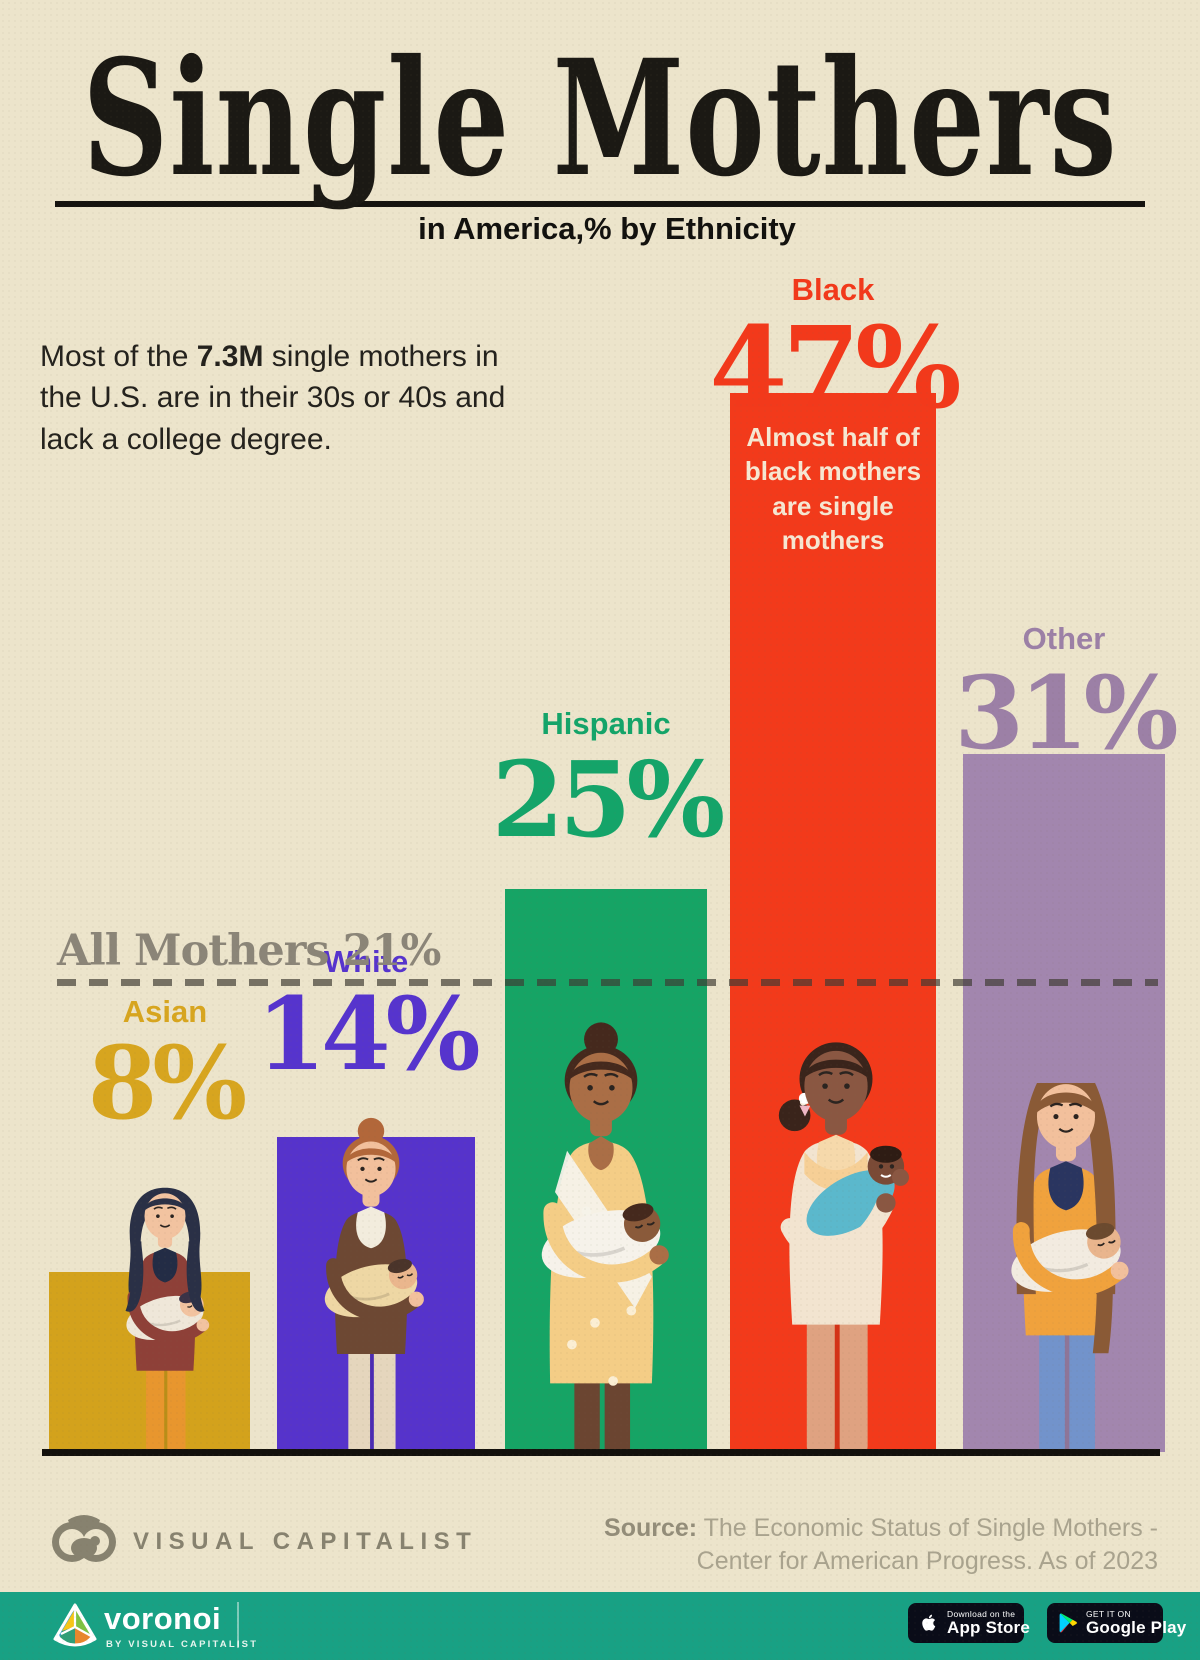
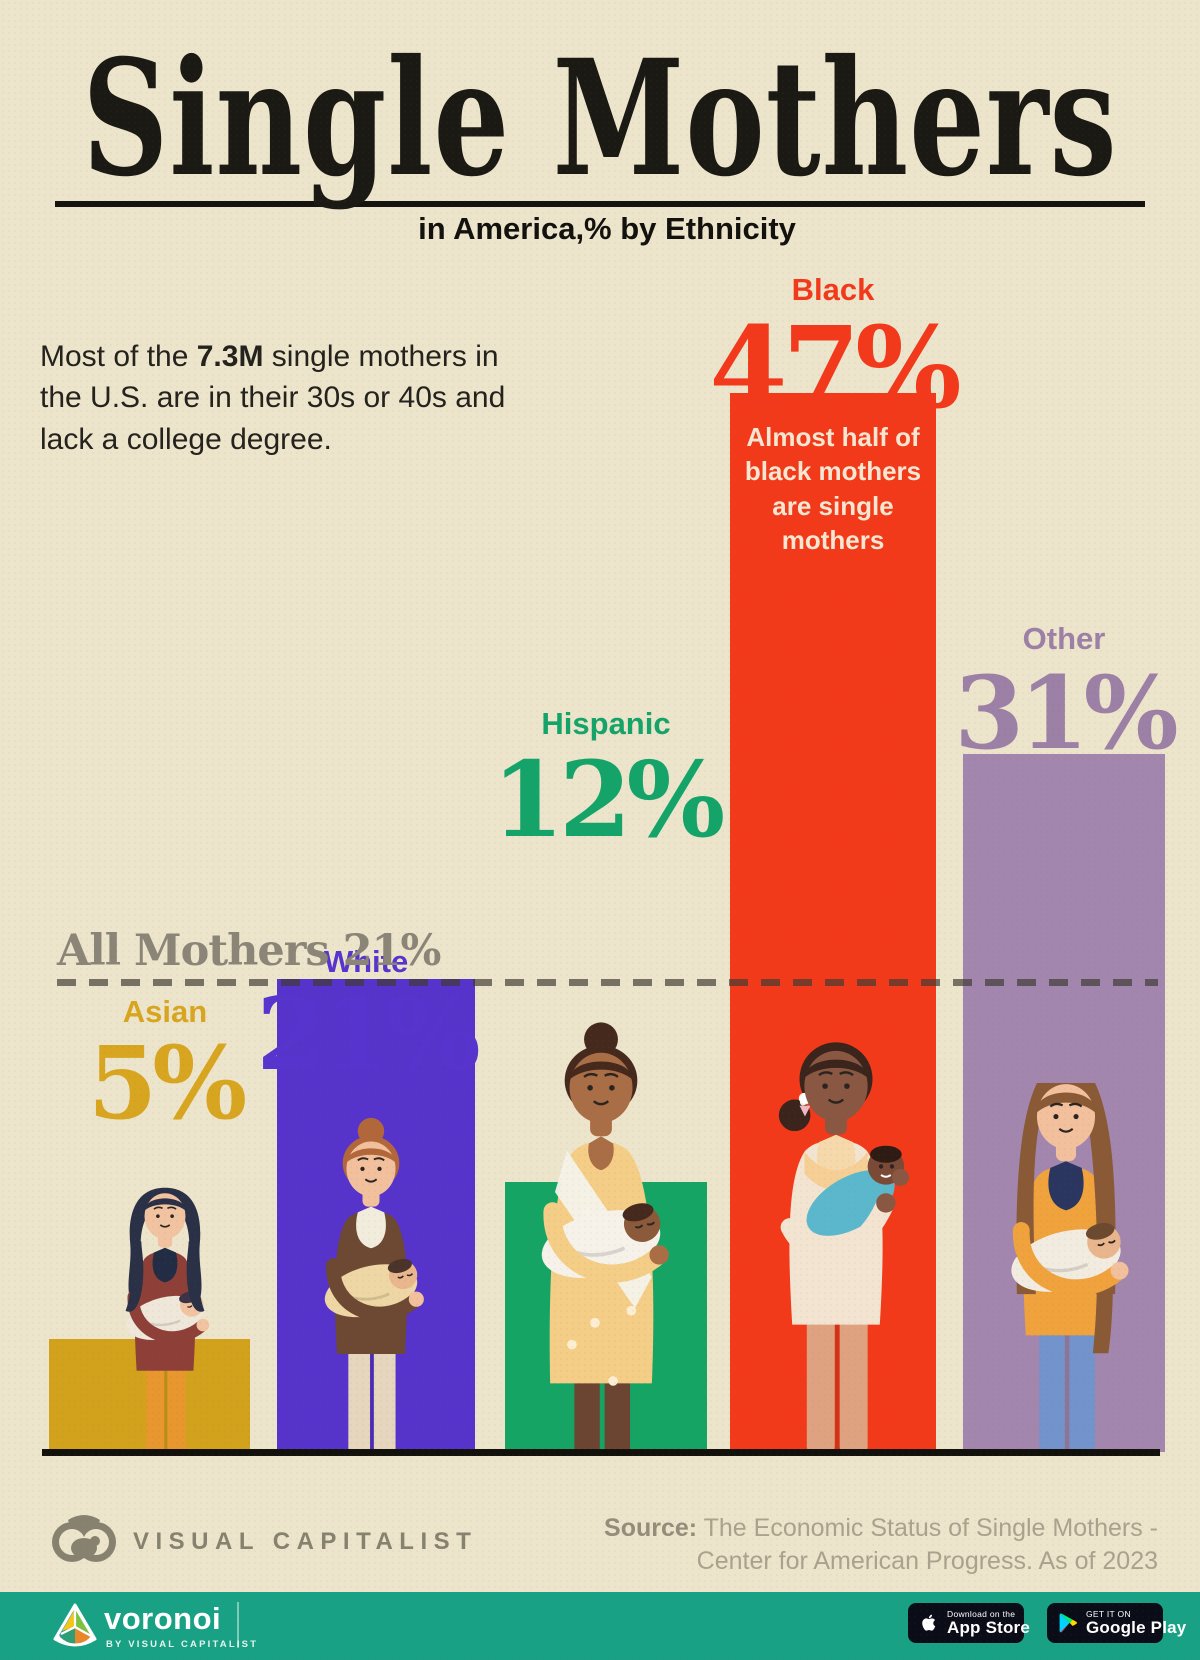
Asian: 8% -> 5%
White: 14% -> 21%
Hispanic: 25% -> 12%
